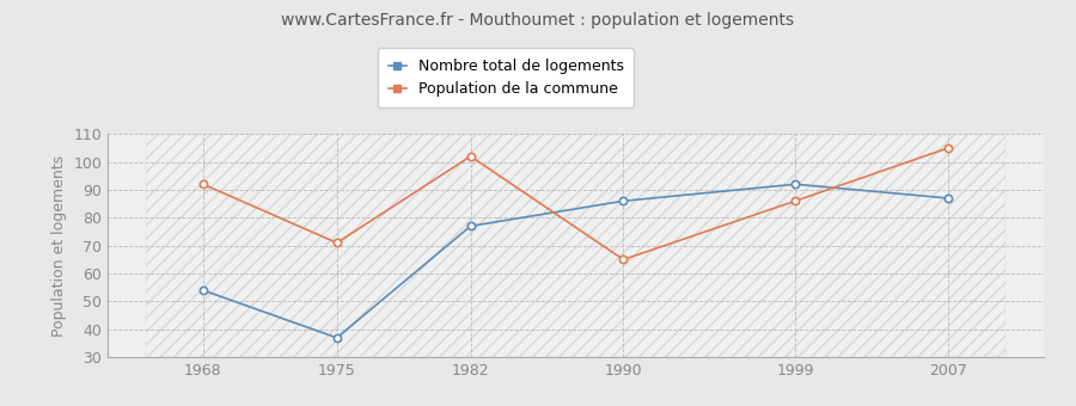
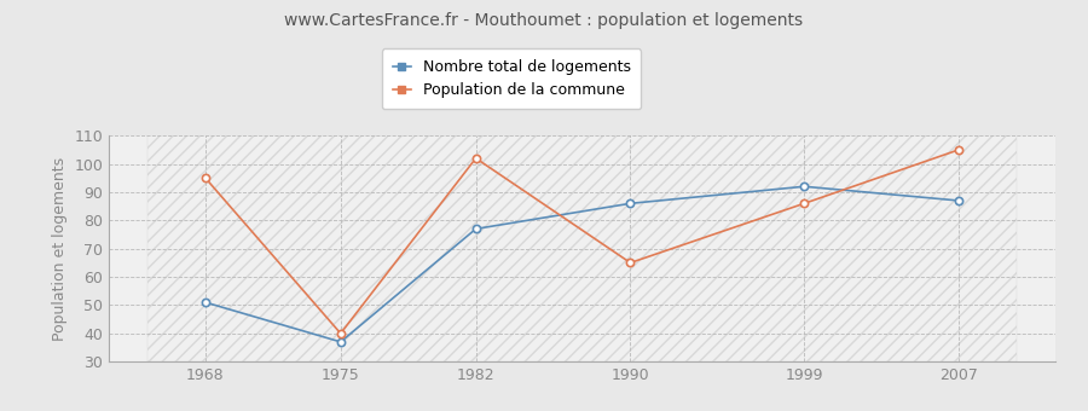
Nombre total de logements/1968: 54 -> 51
Population de la commune/1968: 92 -> 95
Population de la commune/1975: 71 -> 40
